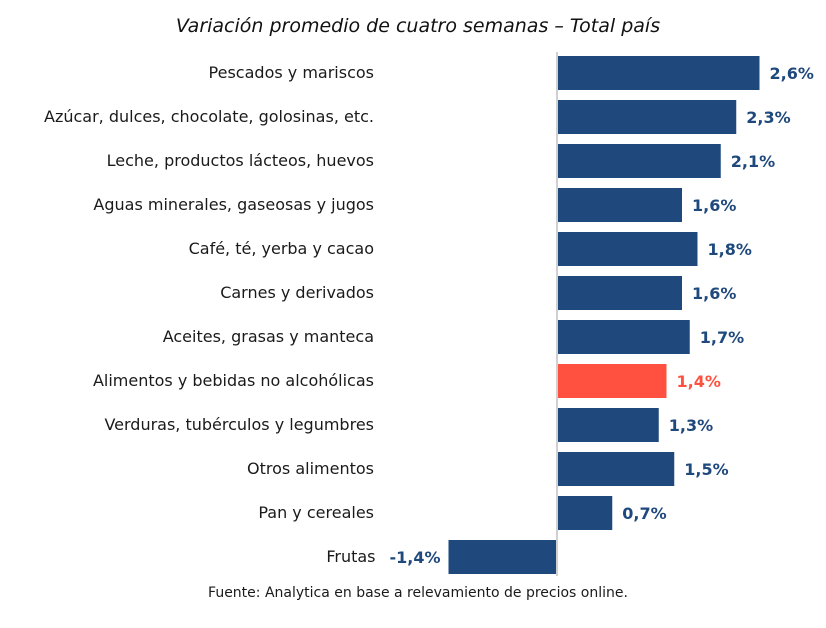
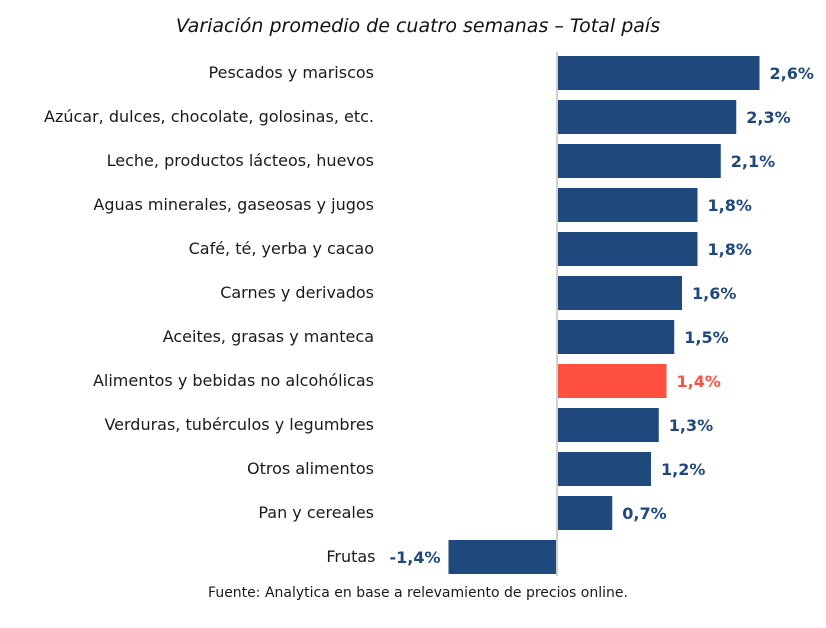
Aguas minerales, gaseosas y jugos: 1,6% -> 1,8%
Aceites, grasas y manteca: 1,7% -> 1,5%
Otros alimentos: 1,5% -> 1,2%
